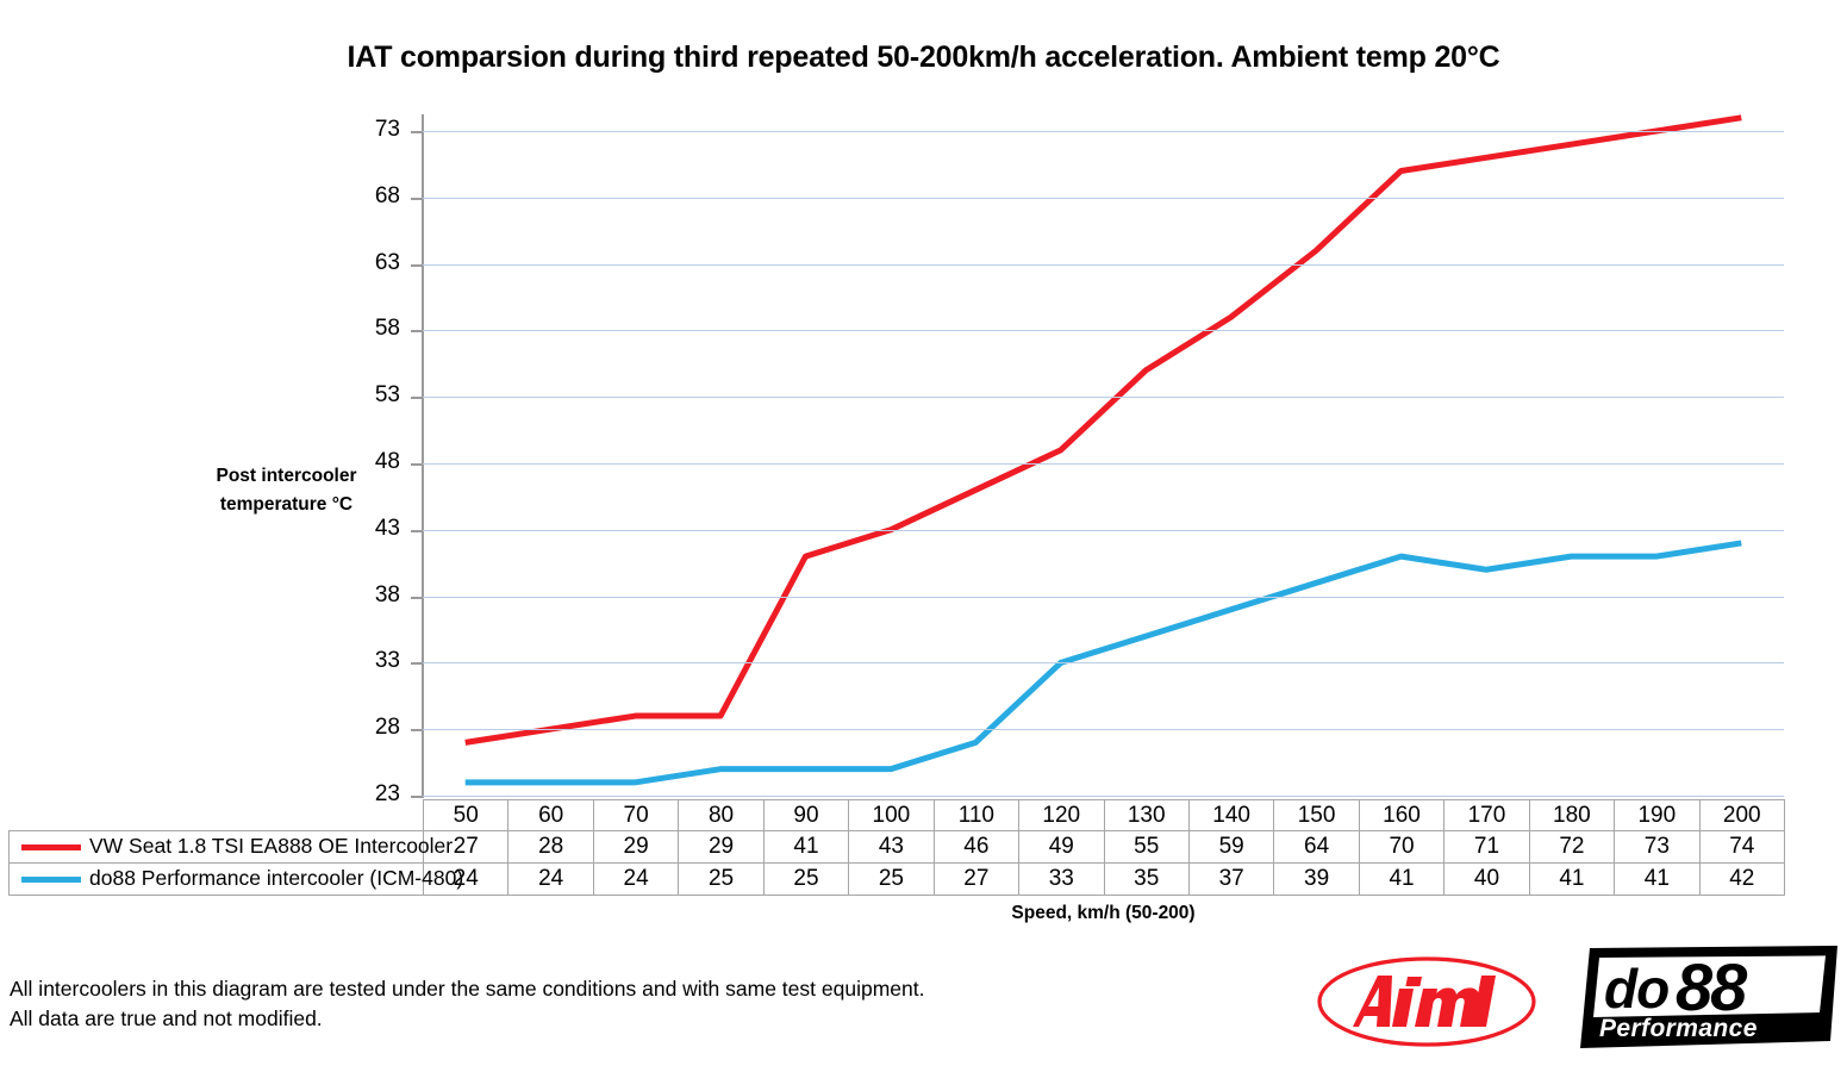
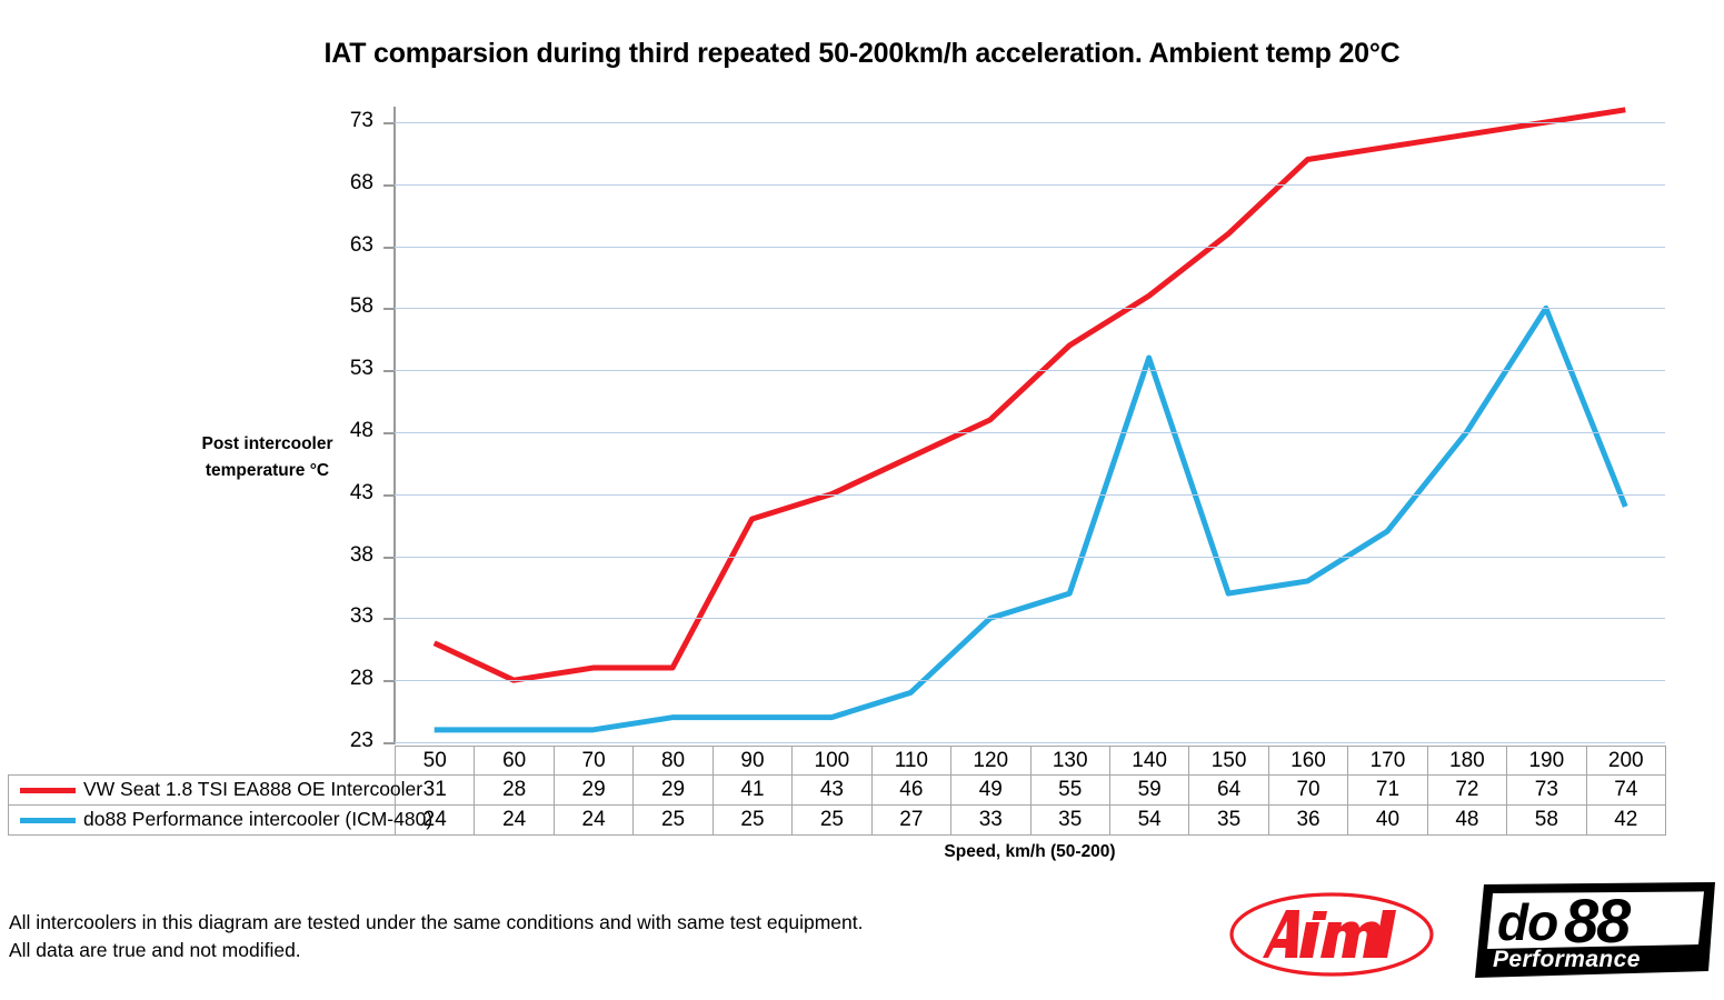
VW Seat 1.8 TSI EA888 OE Intercooler/50: 27 -> 31
do88 Performance intercooler (ICM-480)/140: 37 -> 54
do88 Performance intercooler (ICM-480)/150: 39 -> 35
do88 Performance intercooler (ICM-480)/160: 41 -> 36
do88 Performance intercooler (ICM-480)/180: 41 -> 48
do88 Performance intercooler (ICM-480)/190: 41 -> 58
